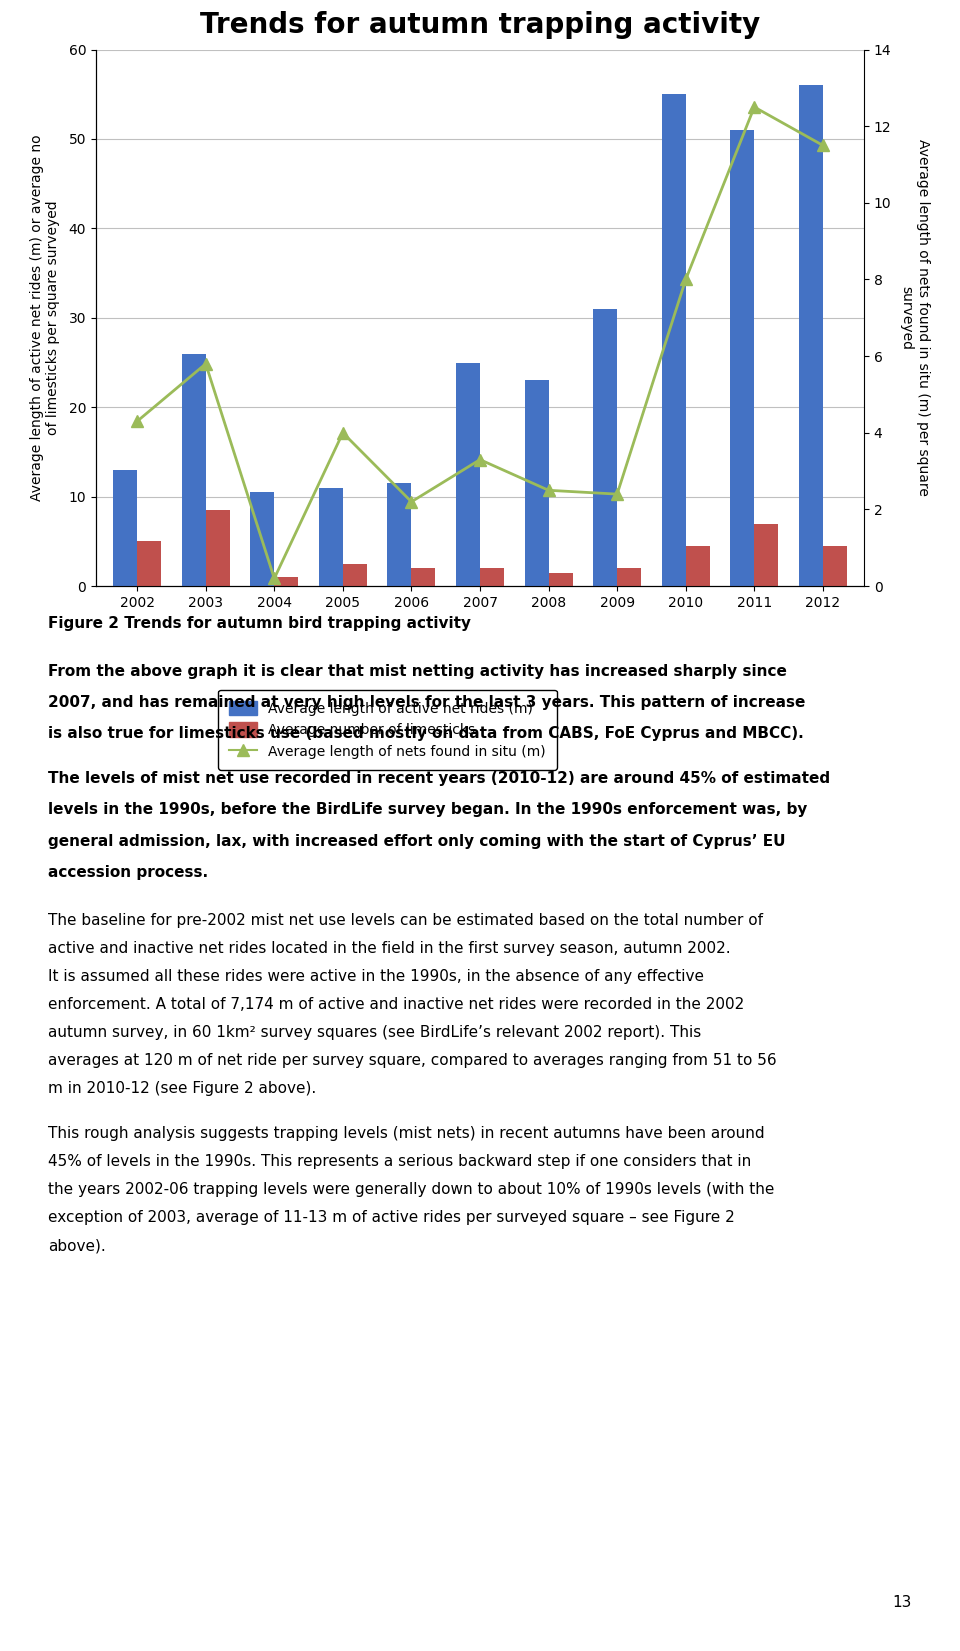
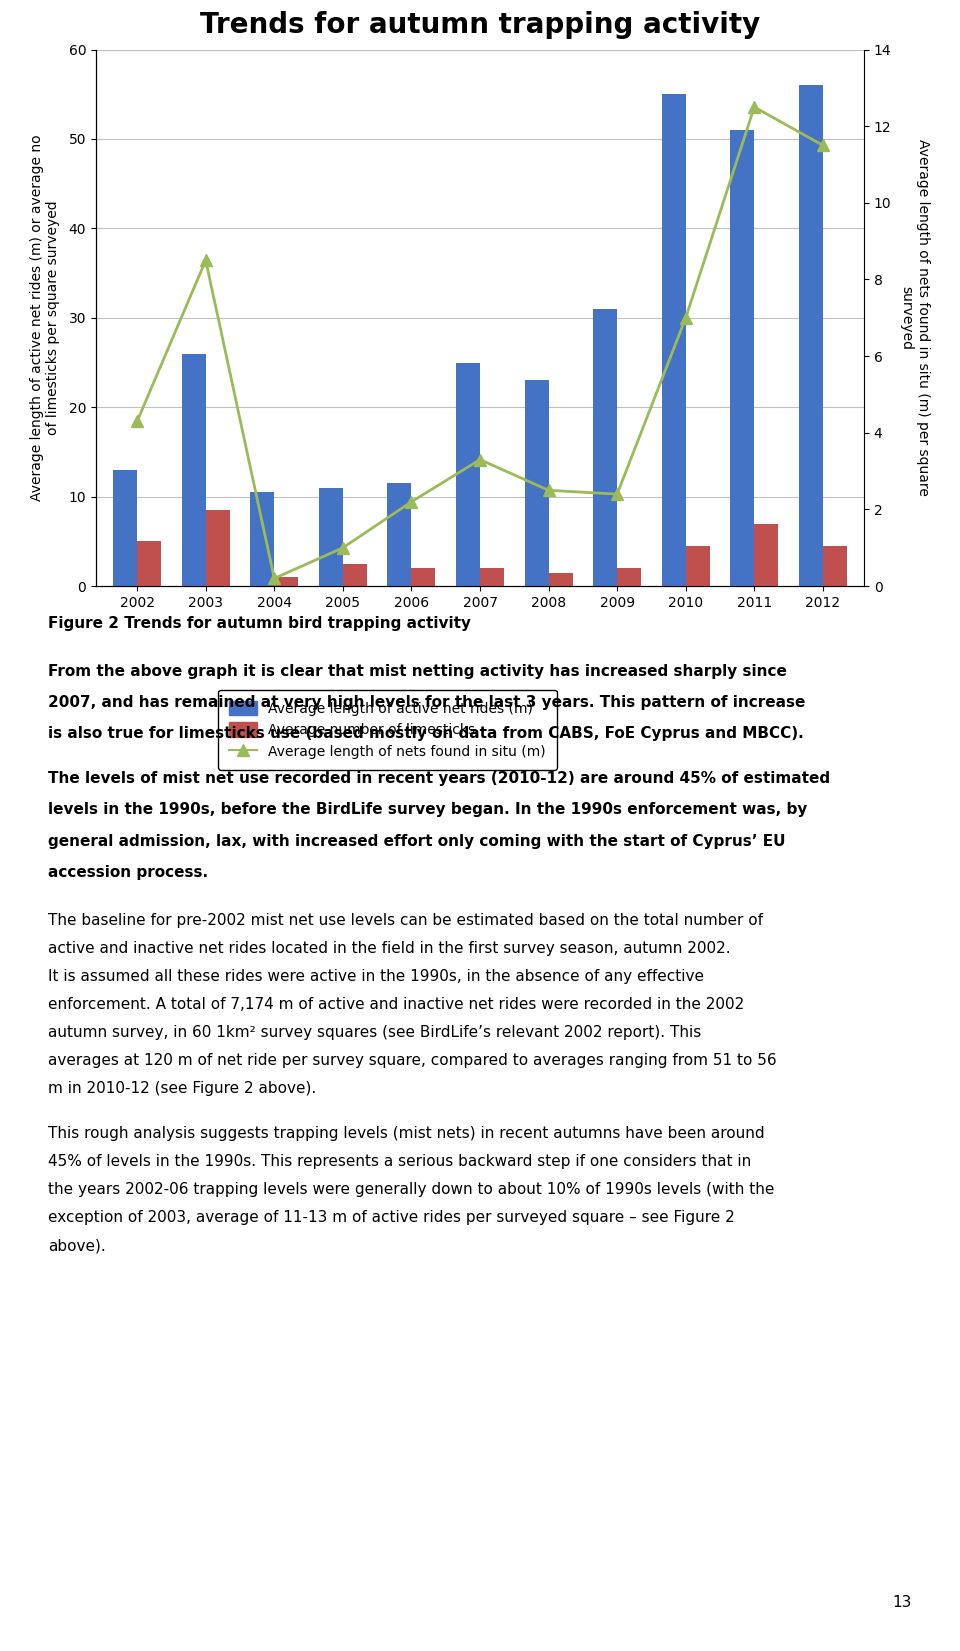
Average length of nets found in situ (m)/2003: 5.8 -> 8.5
Average length of nets found in situ (m)/2005: 4.0 -> 1.0
Average length of nets found in situ (m)/2010: 8.0 -> 7.0
